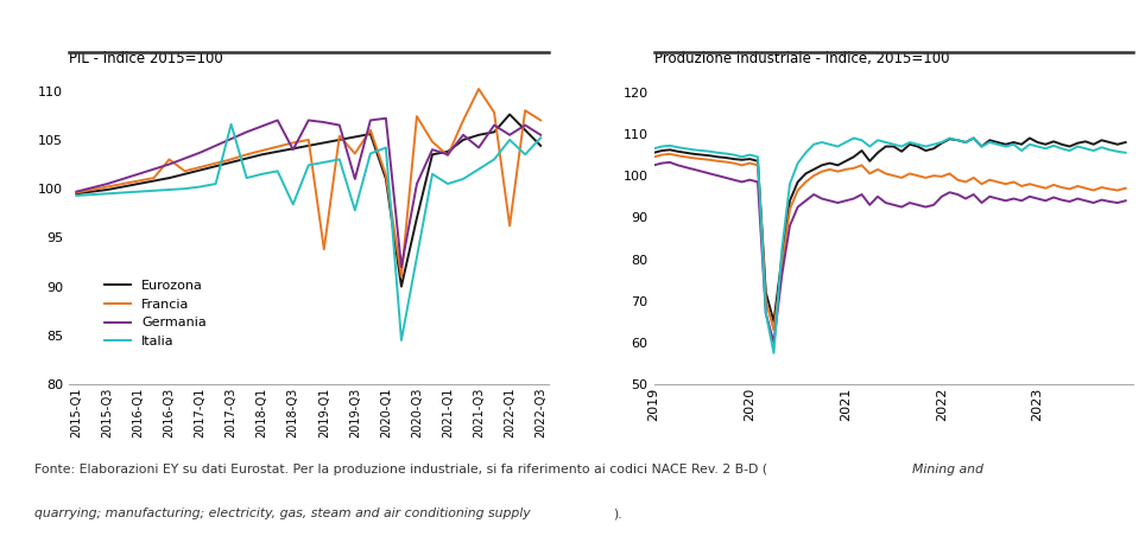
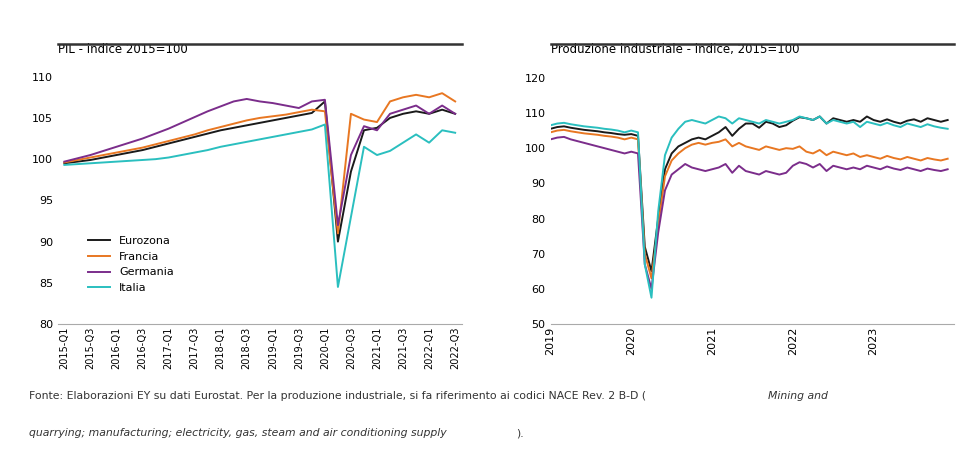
PIL - indice 2015=100/Francia/2016-Q3: 103.0 -> 101.4
PIL - indice 2015=100/Italia/2017-Q3: 106.6 -> 100.8
PIL - indice 2015=100/Germania/2018-Q3: 104.0 -> 107.3
PIL - indice 2015=100/Italia/2018-Q3: 98.4 -> 102.1
PIL - indice 2015=100/Francia/2019-Q1: 93.8 -> 105.2
PIL - indice 2015=100/Francia/2019-Q3: 103.6 -> 105.7
PIL - indice 2015=100/Germania/2019-Q3: 101.0 -> 106.2
PIL - indice 2015=100/Italia/2019-Q3: 97.8 -> 103.3
PIL - indice 2015=100/Eurozona/2020-Q1: 101.0 -> 107.0
PIL - indice 2015=100/Francia/2020-Q1: 101.4 -> 105.8
PIL - indice 2015=100/Eurozona/2020-Q3: 97.0 -> 98.5
PIL - indice 2015=100/Francia/2020-Q3: 107.4 -> 105.5
PIL - indice 2015=100/Francia/2021-Q1: 103.4 -> 104.5
PIL - indice 2015=100/Francia/2021-Q3: 110.2 -> 107.5
PIL - indice 2015=100/Germania/2021-Q3: 104.2 -> 106.0
PIL - indice 2015=100/Eurozona/2022-Q1: 107.6 -> 105.5
PIL - indice 2015=100/Francia/2022-Q1: 96.2 -> 107.5
PIL - indice 2015=100/Italia/2022-Q1: 105.0 -> 102.0
PIL - indice 2015=100/Eurozona/2022-Q3: 104.4 -> 105.5
PIL - indice 2015=100/Italia/2022-Q3: 105.2 -> 103.2
